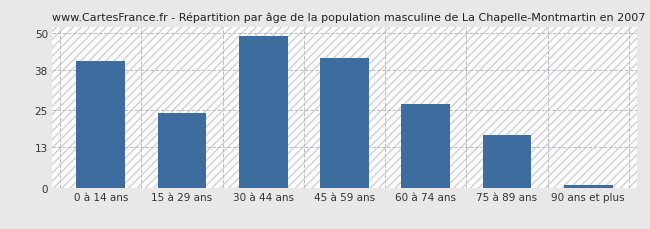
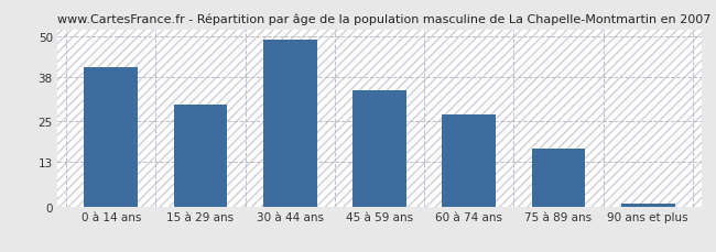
15 à 29 ans: 24 -> 30
45 à 59 ans: 42 -> 34
